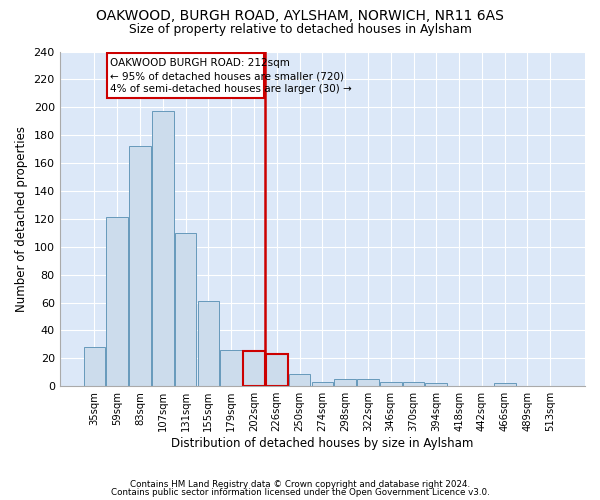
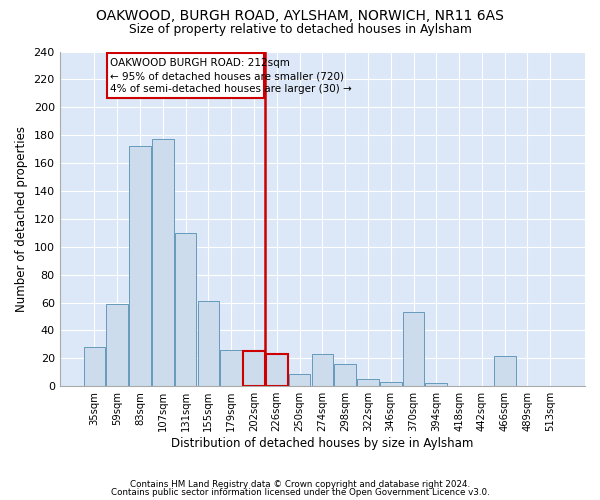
59sqm: 121 -> 59
107sqm: 197 -> 177
274sqm: 3 -> 23
298sqm: 5 -> 16
370sqm: 3 -> 53
466sqm: 2 -> 22
